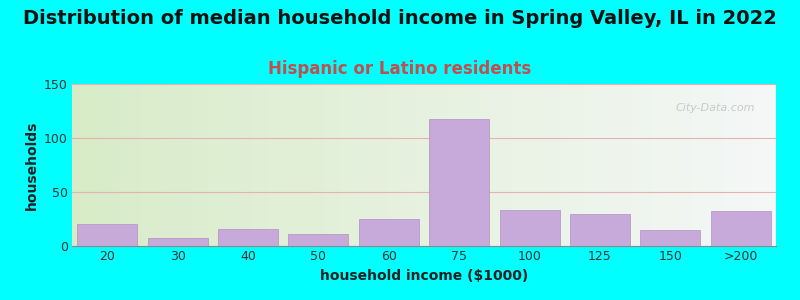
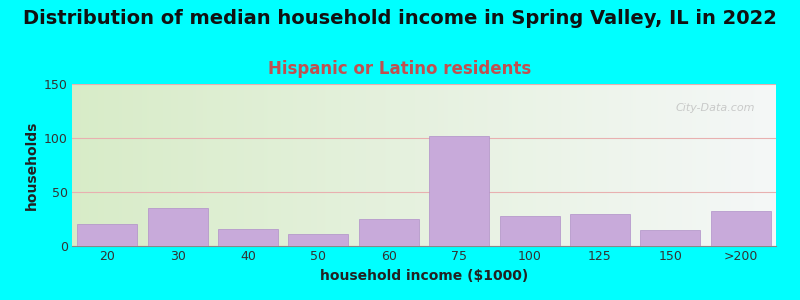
30: 7 -> 35
75: 118 -> 102
100: 33 -> 28
